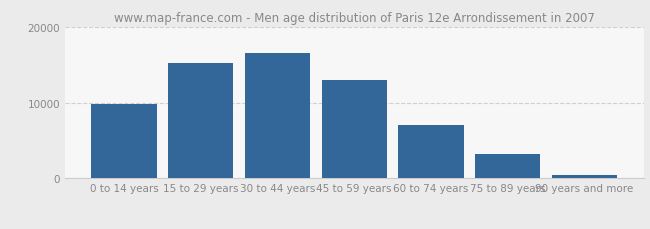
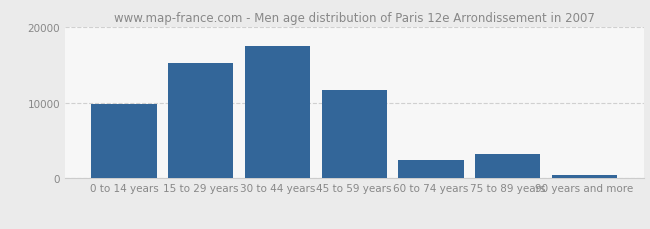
30 to 44 years: 16500 -> 17400
45 to 59 years: 13000 -> 11600
60 to 74 years: 7000 -> 2400
